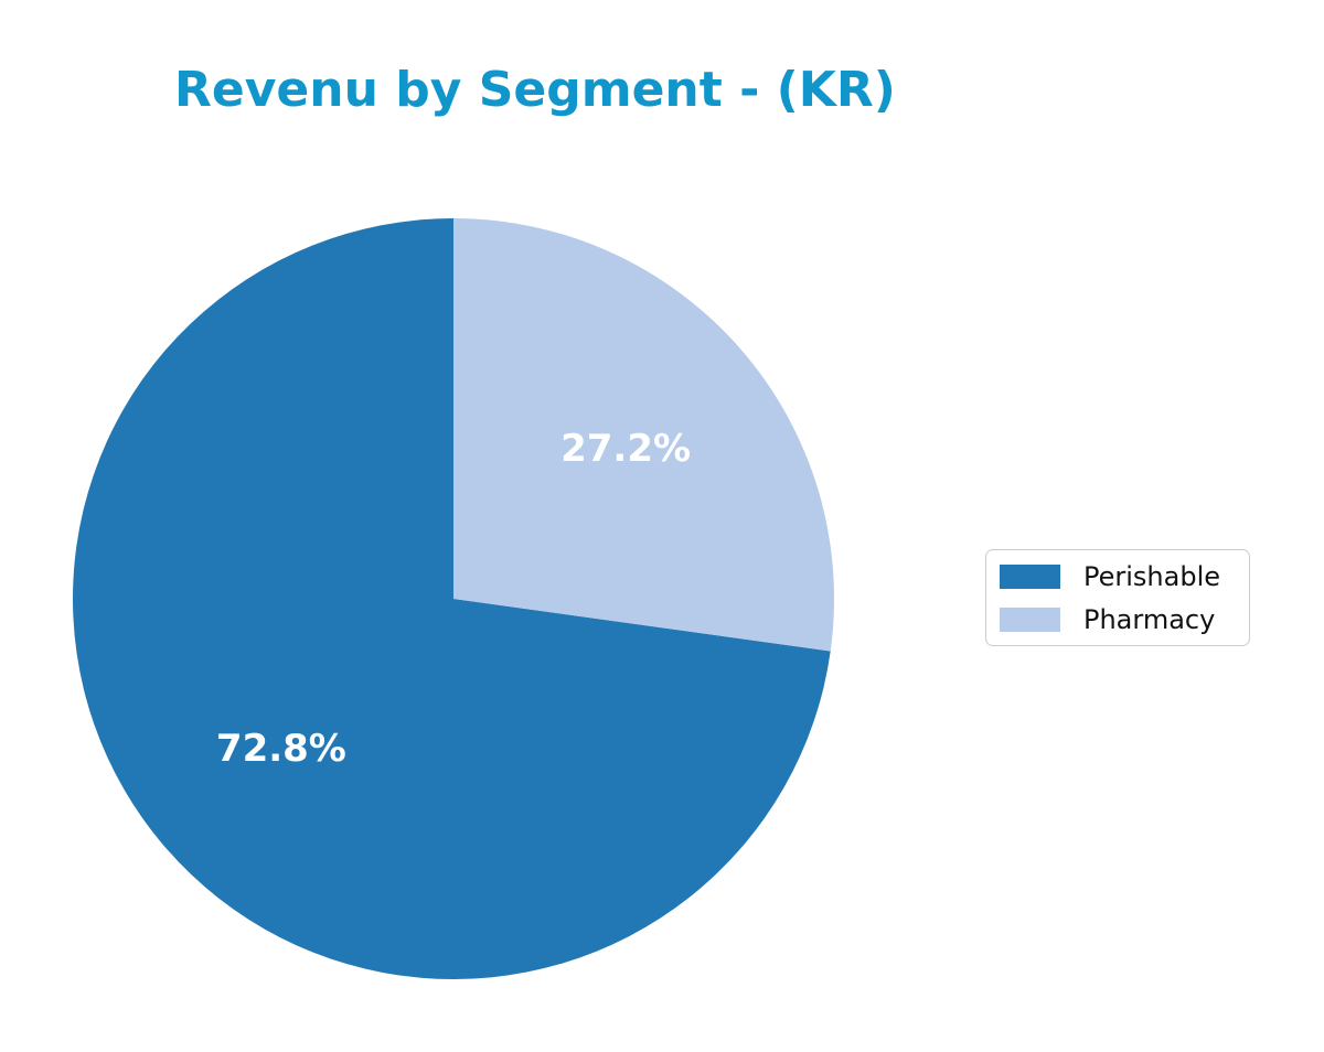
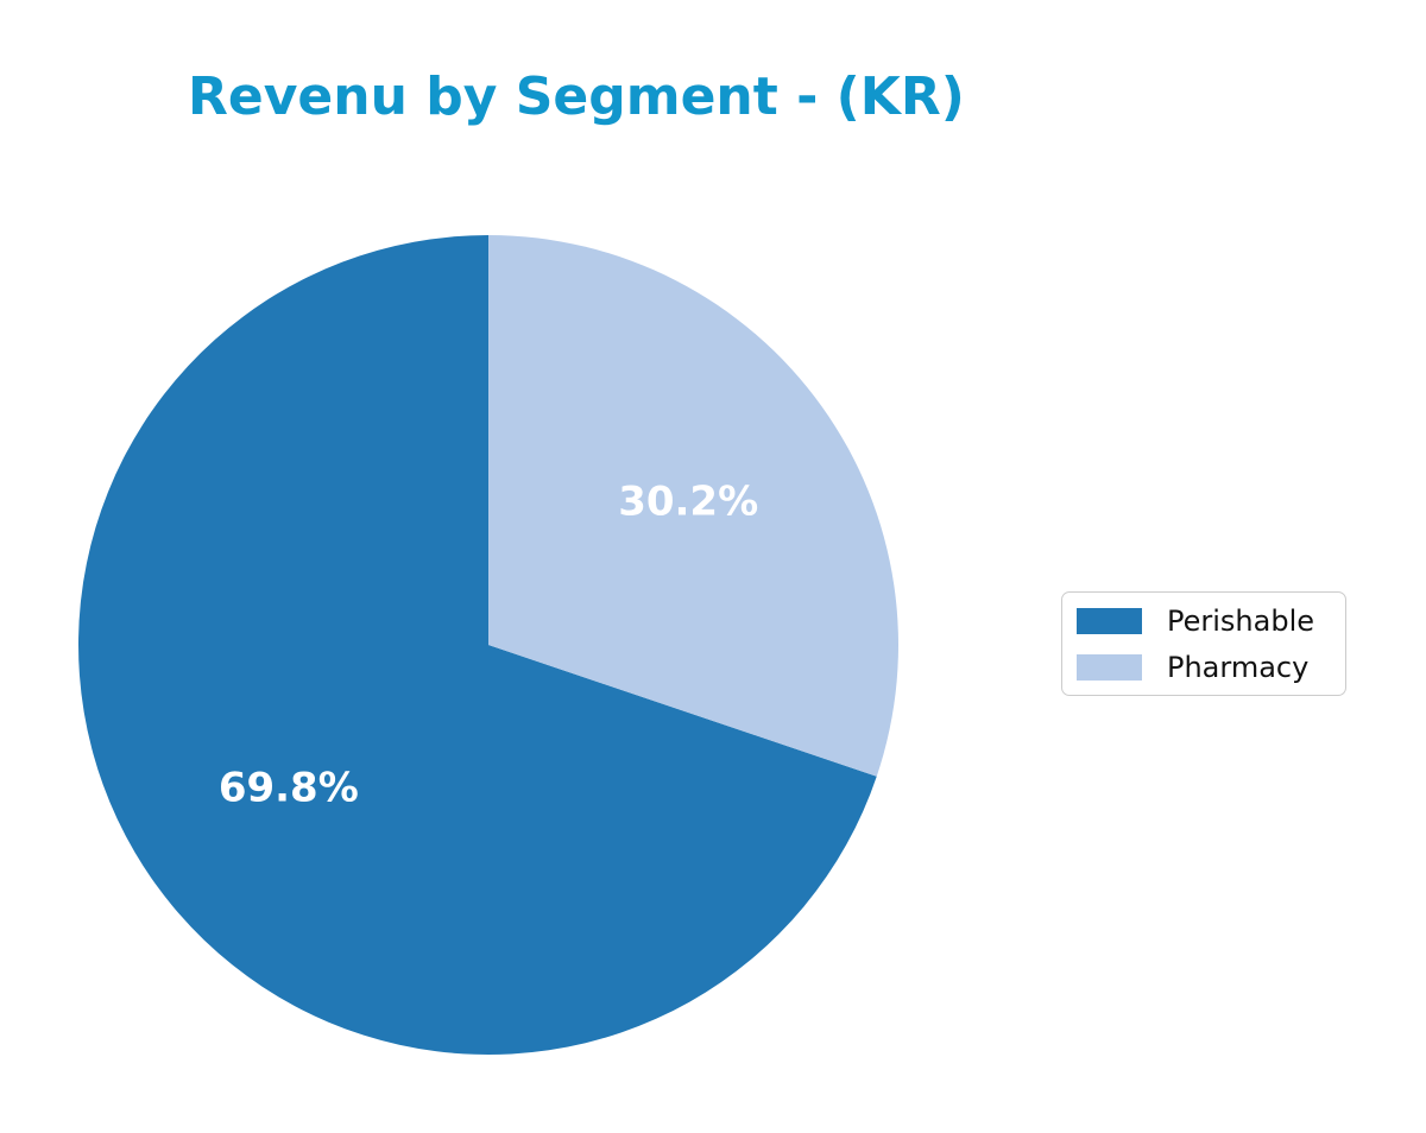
Perishable: 72.8% -> 69.8%
Pharmacy: 27.2% -> 30.2%
